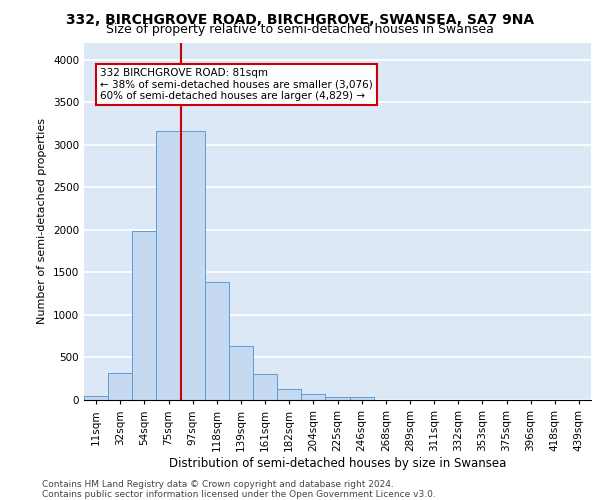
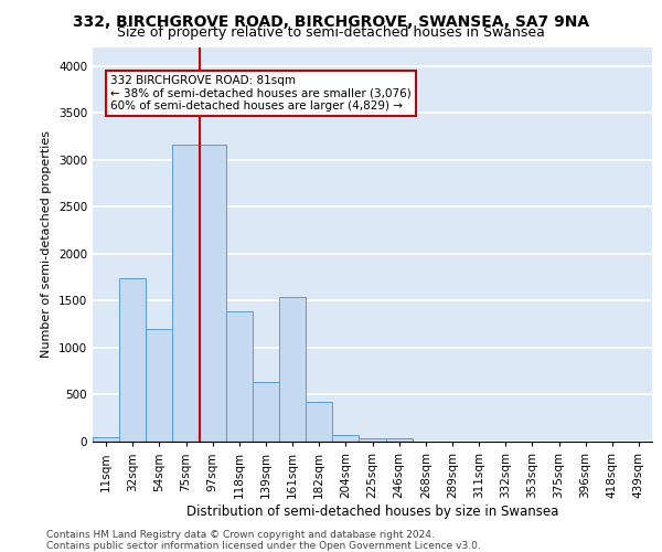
32sqm: 320 -> 1740
54sqm: 1980 -> 1200
161sqm: 310 -> 1540
182sqm: 130 -> 420
